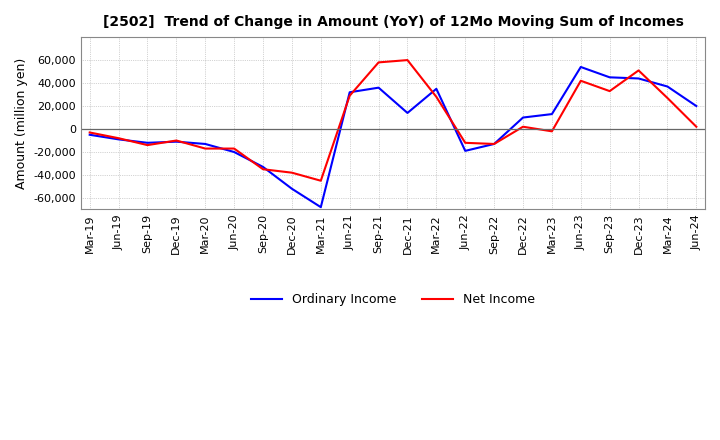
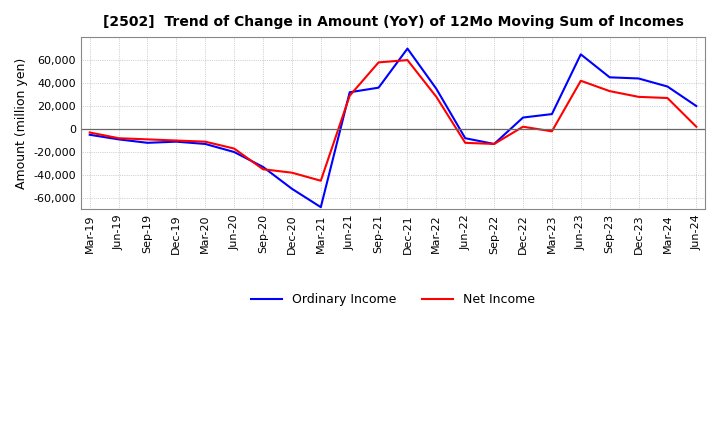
Net Income/Sep-19: -14,000 -> -9,000
Net Income/Mar-20: -17,000 -> -11,000
Ordinary Income/Dec-21: 14,000 -> 70,000
Ordinary Income/Jun-22: -19,000 -> -8,000
Ordinary Income/Jun-23: 54,000 -> 65,000
Net Income/Dec-23: 51,000 -> 28,000
